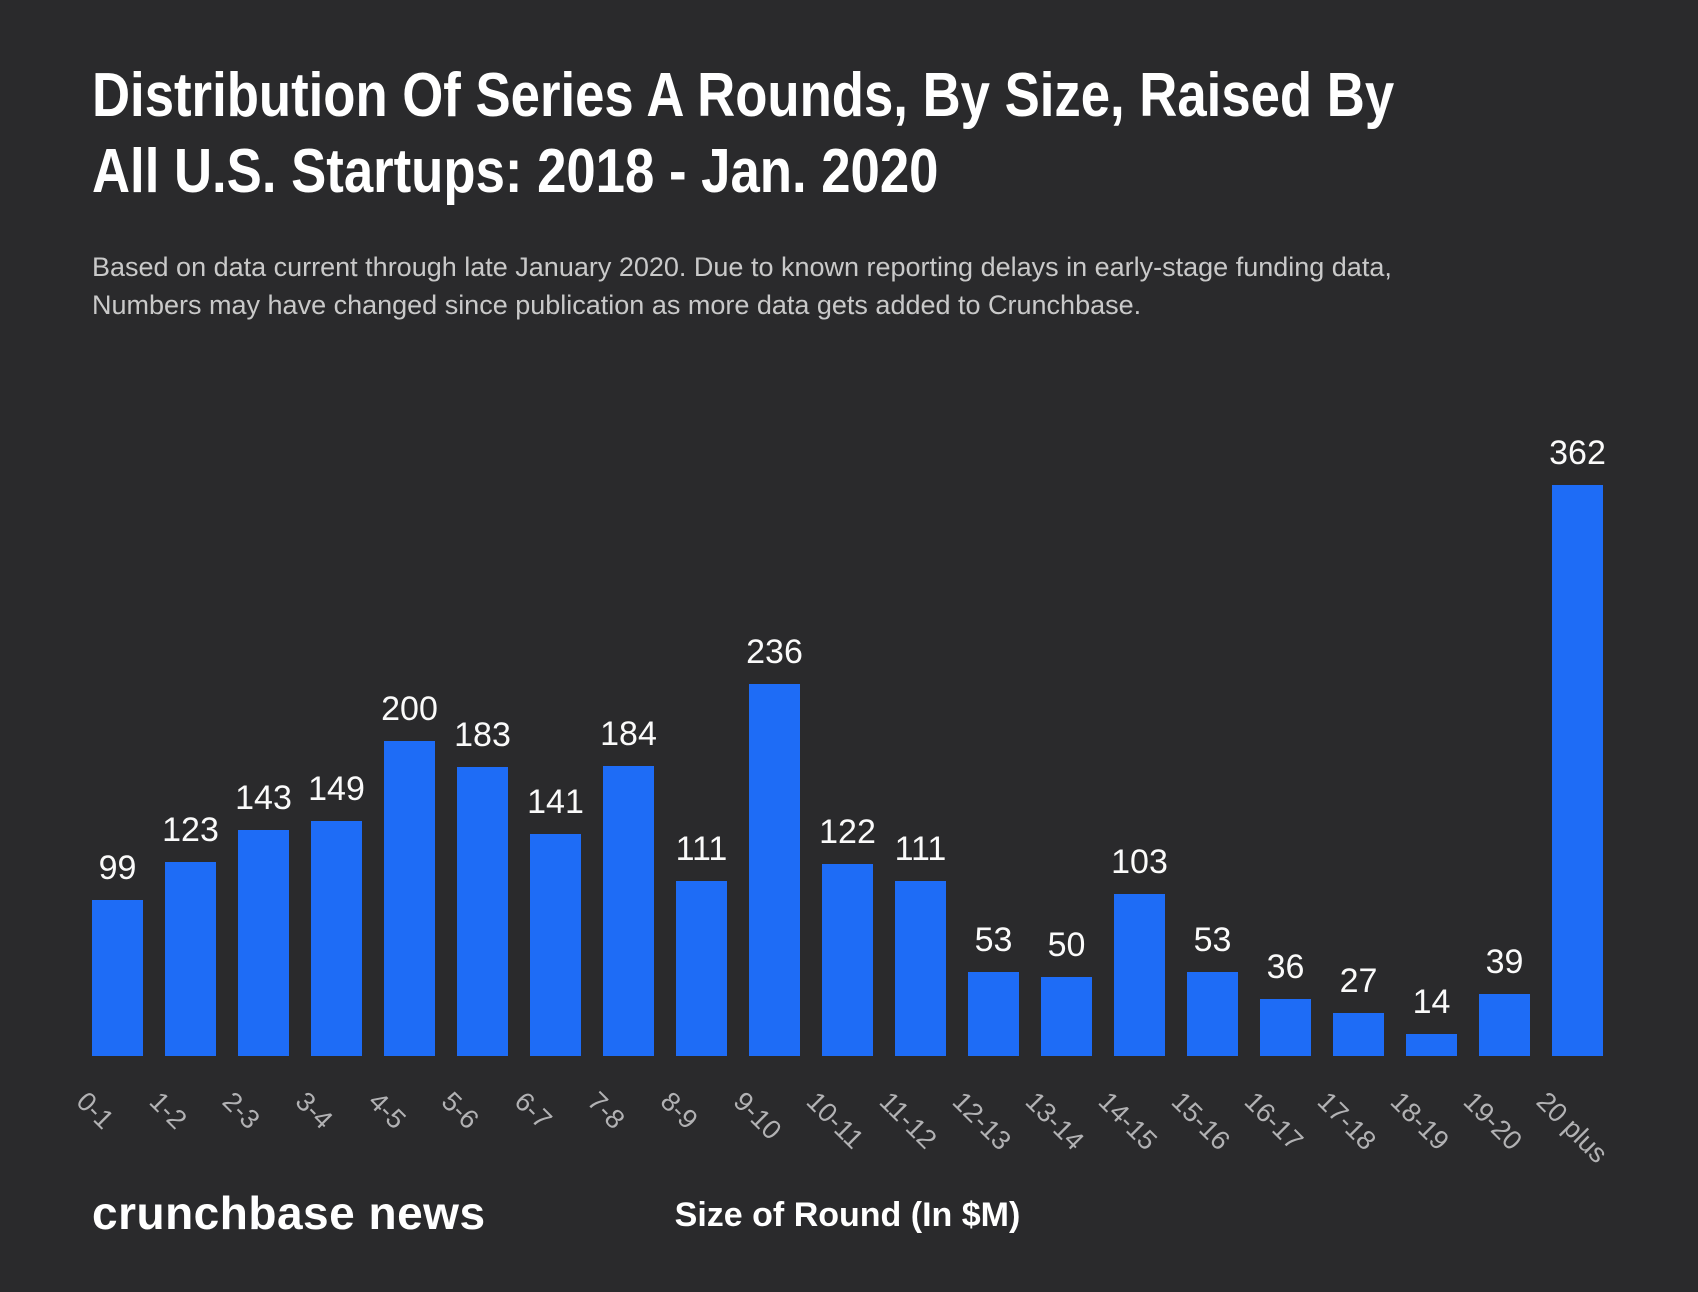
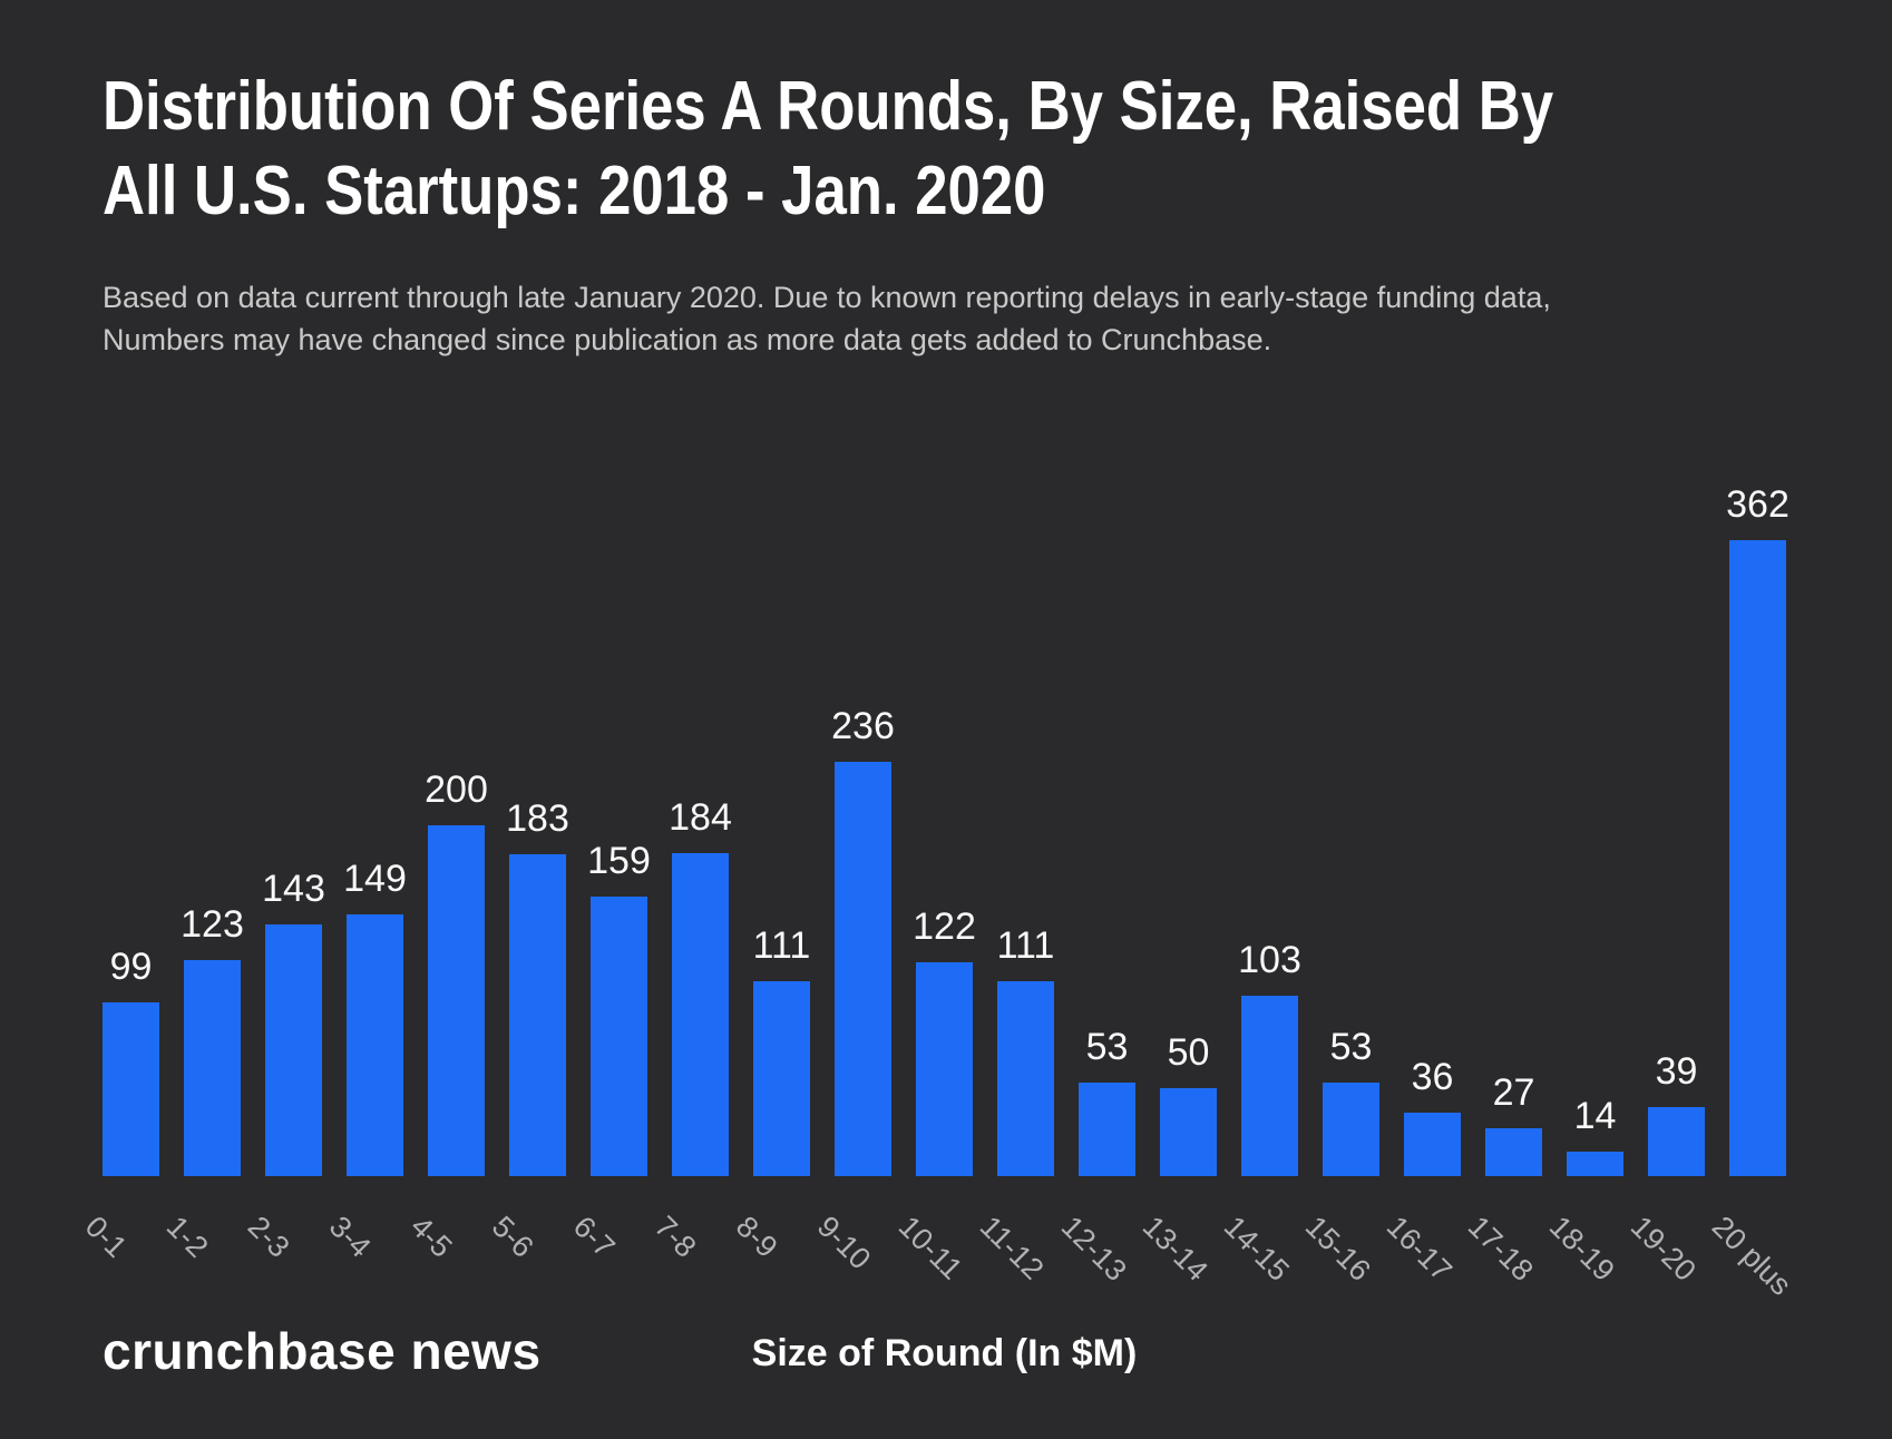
6-7: 141 -> 159
